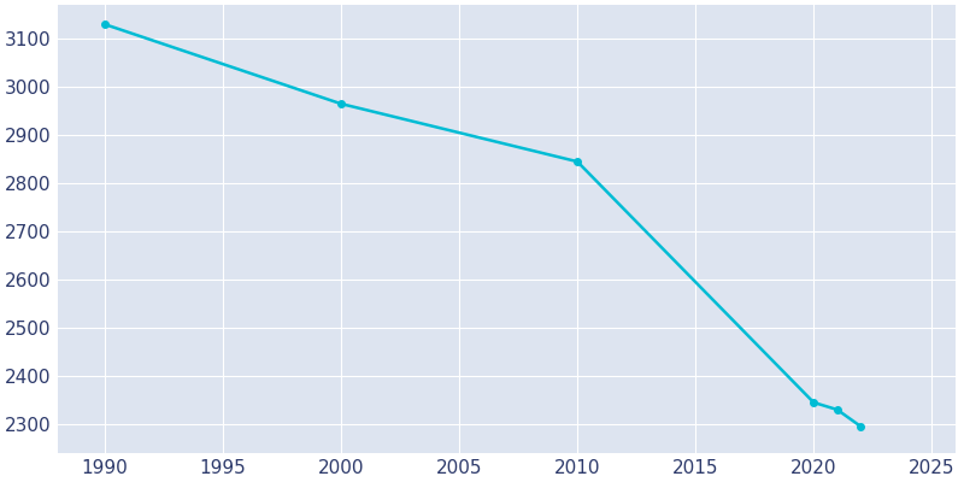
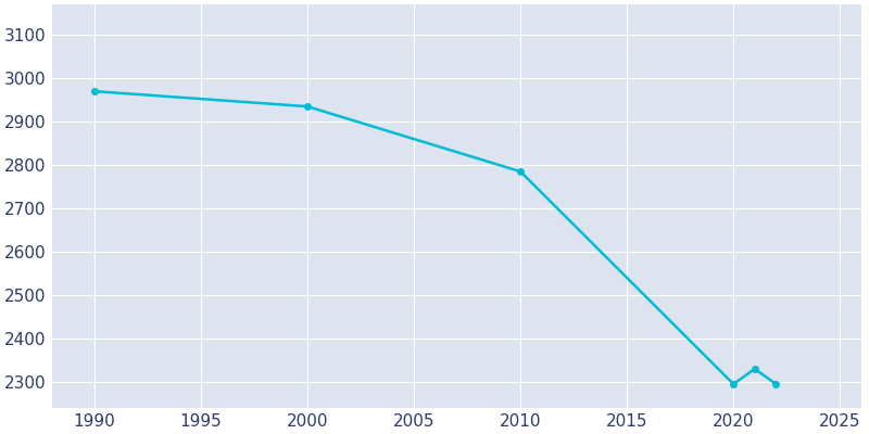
1990: 3130 -> 2970
2000: 2965 -> 2935
2010: 2845 -> 2785
2020: 2345 -> 2295
